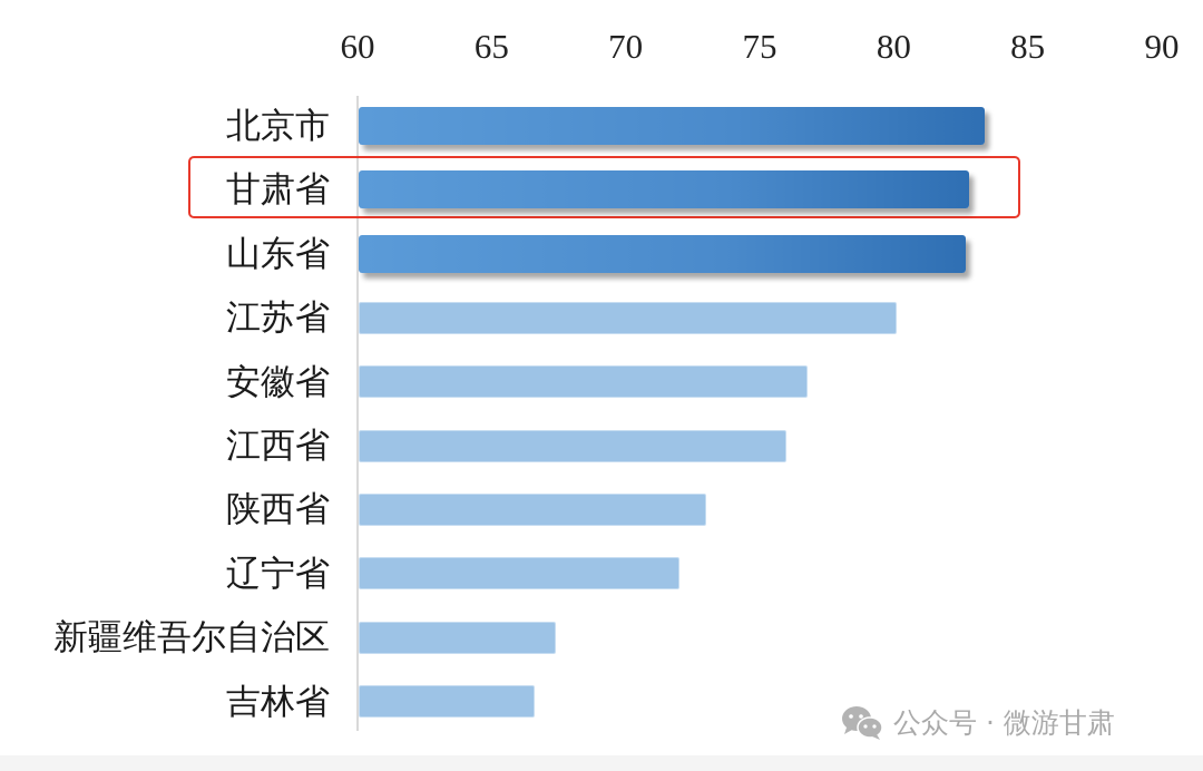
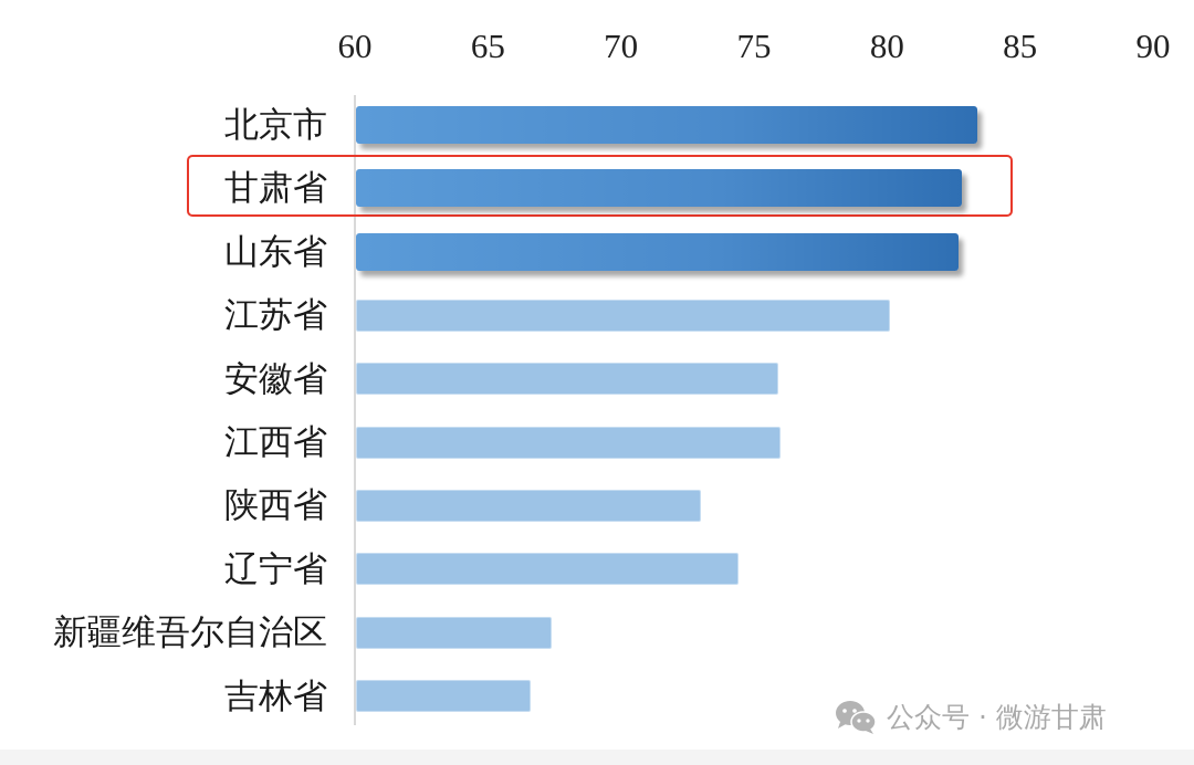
安徽省: 76.8 -> 75.9
辽宁省: 72.0 -> 74.4
